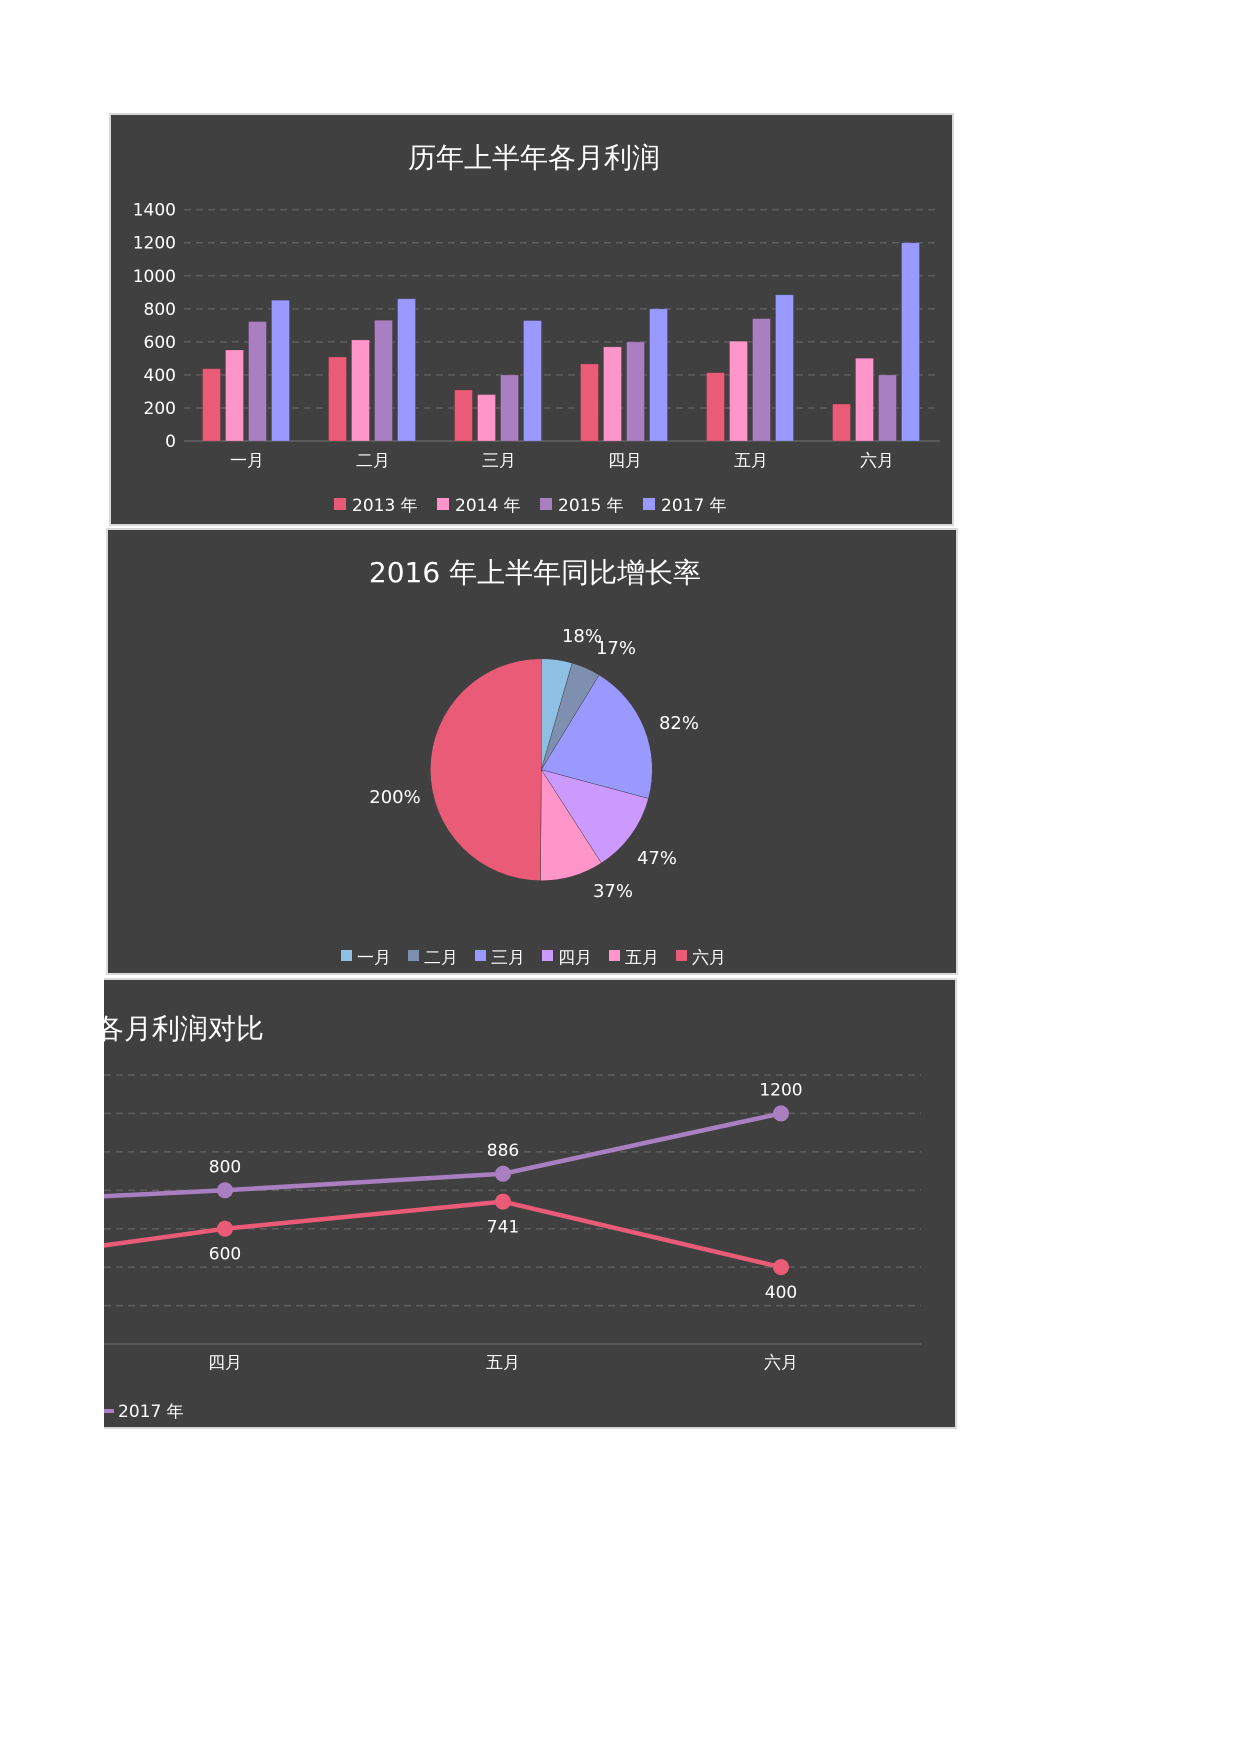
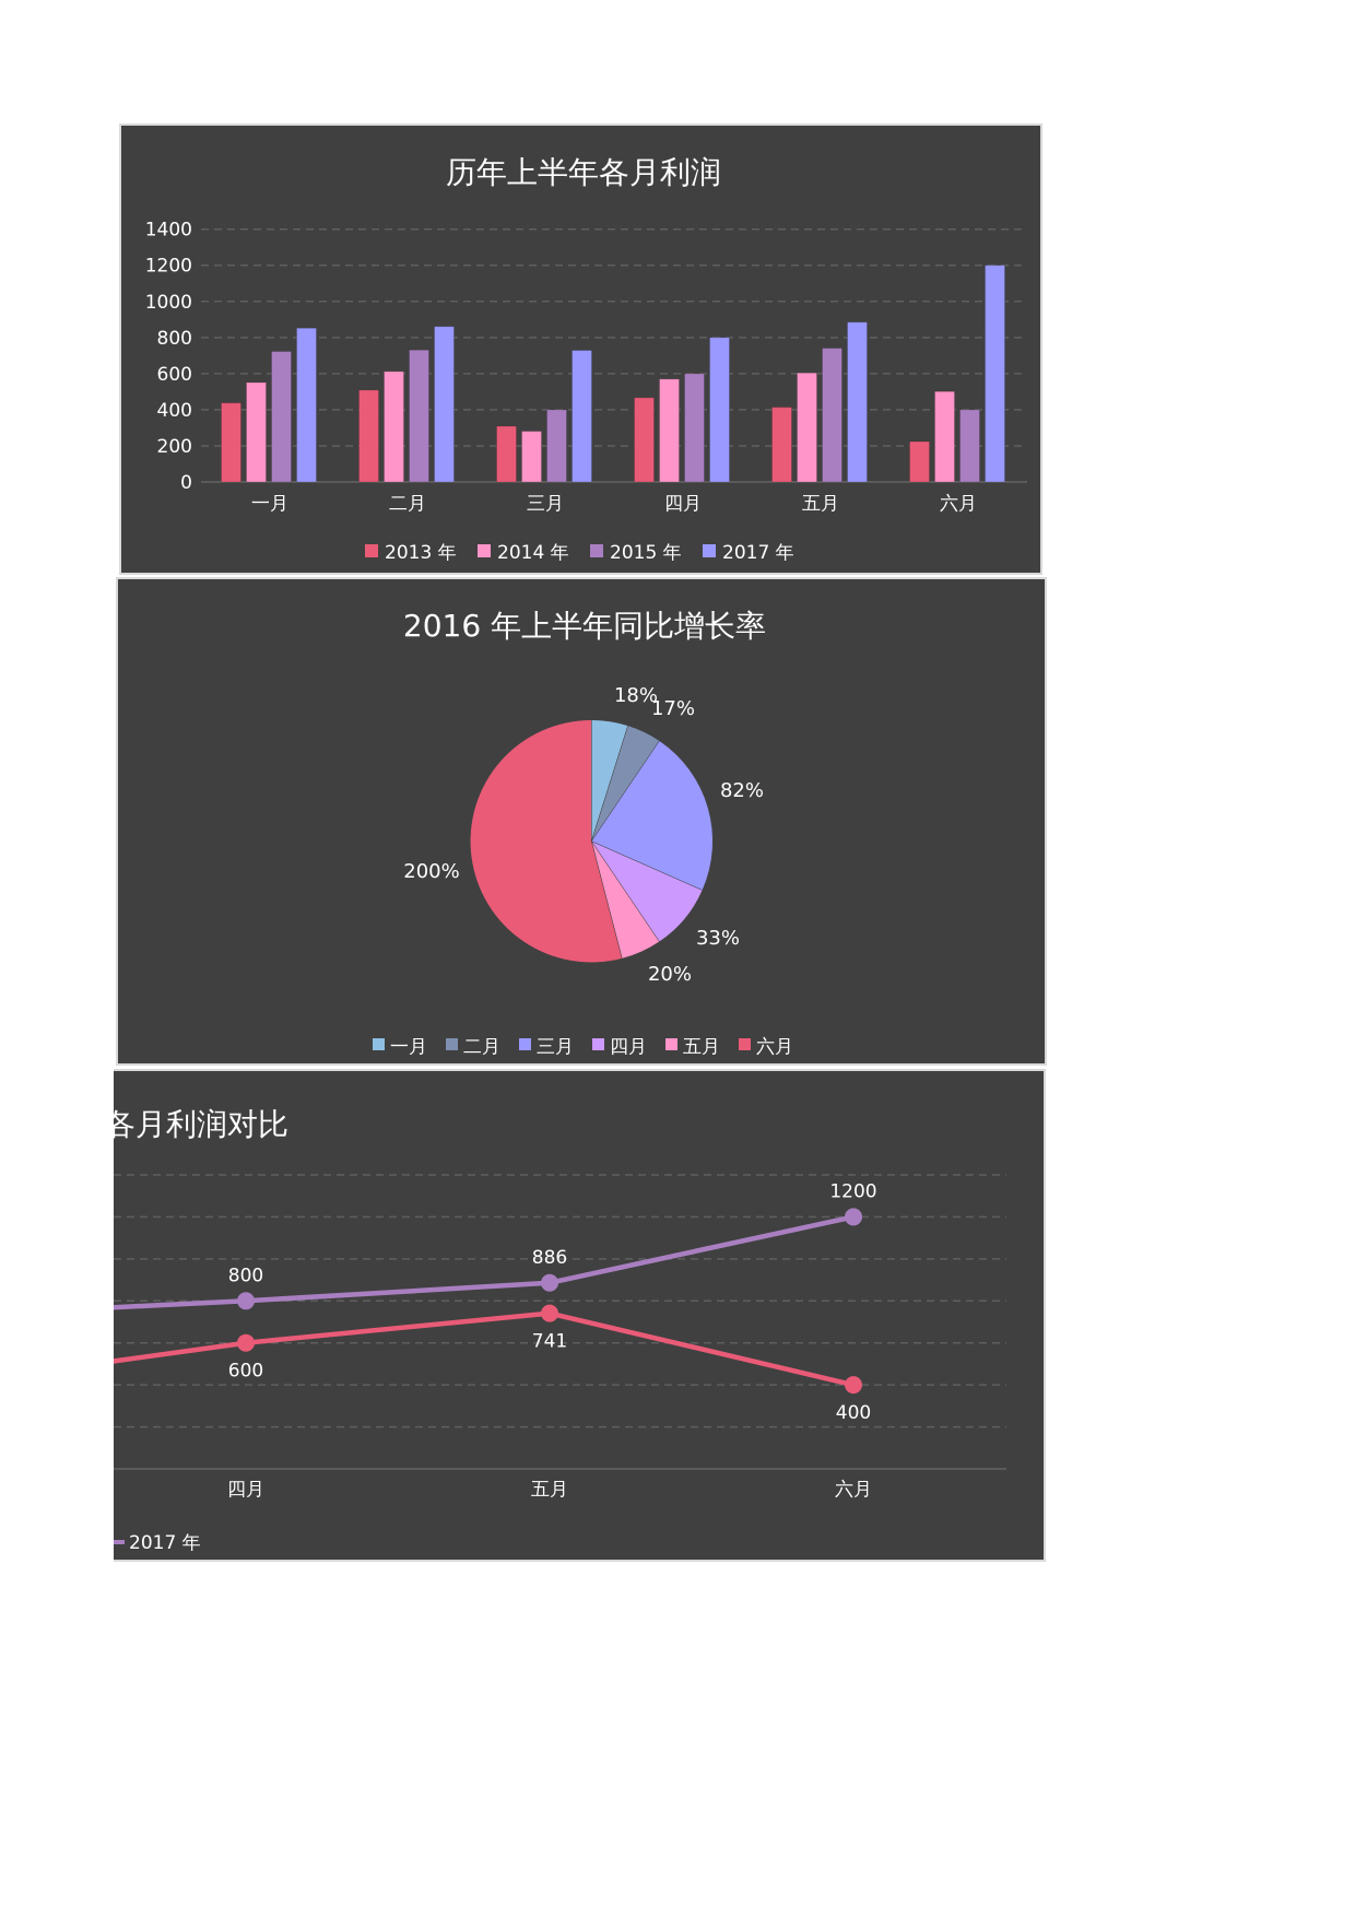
2016 年上半年同比增长率/四月: 47% -> 33%
2016 年上半年同比增长率/五月: 37% -> 20%
